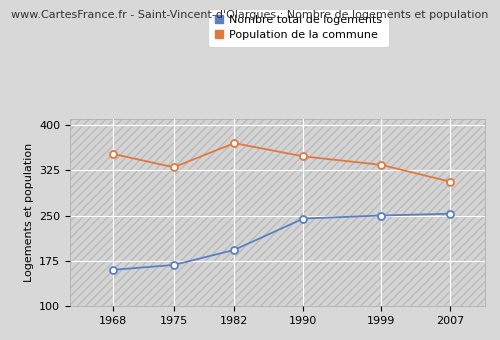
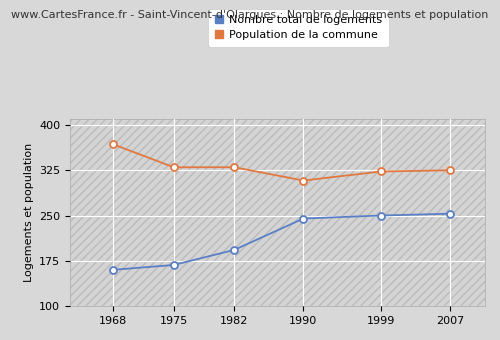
Population de la commune/1968: 352 -> 368
Population de la commune/1982: 370 -> 330
Population de la commune/1990: 348 -> 308
Population de la commune/1999: 334 -> 323
Population de la commune/2007: 306 -> 325
